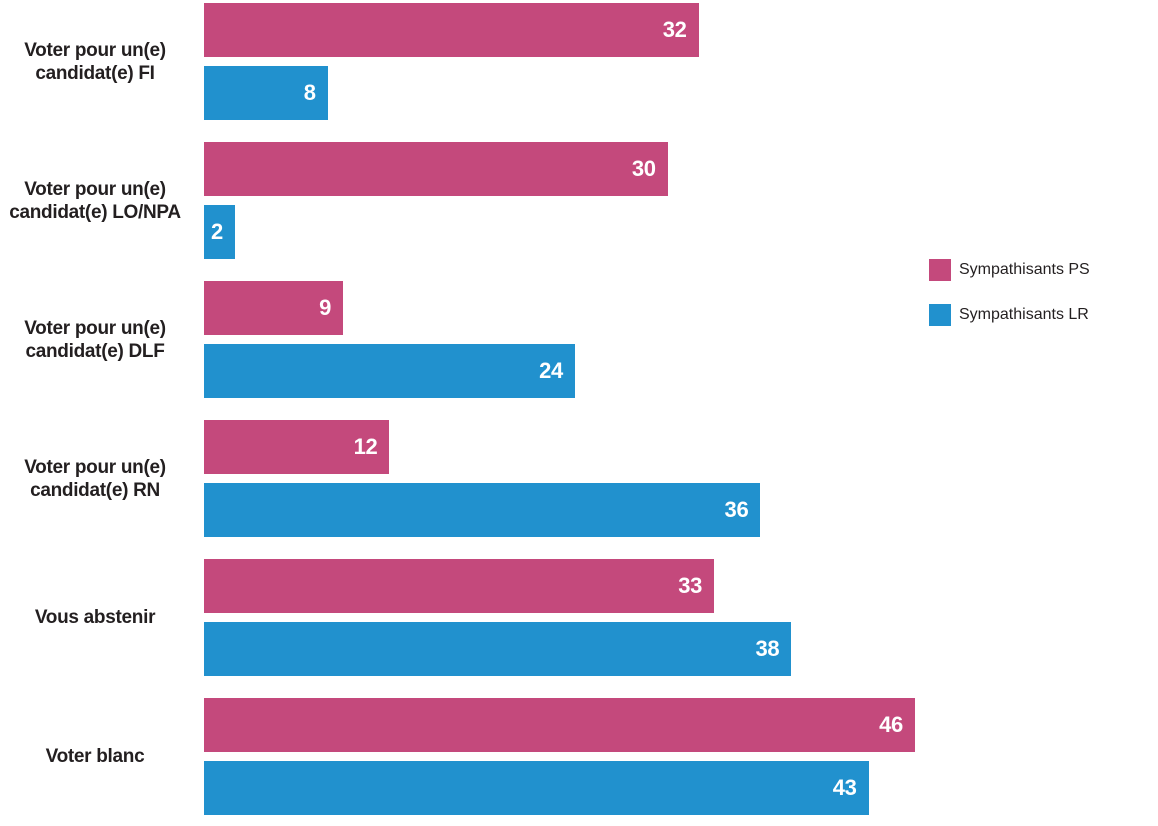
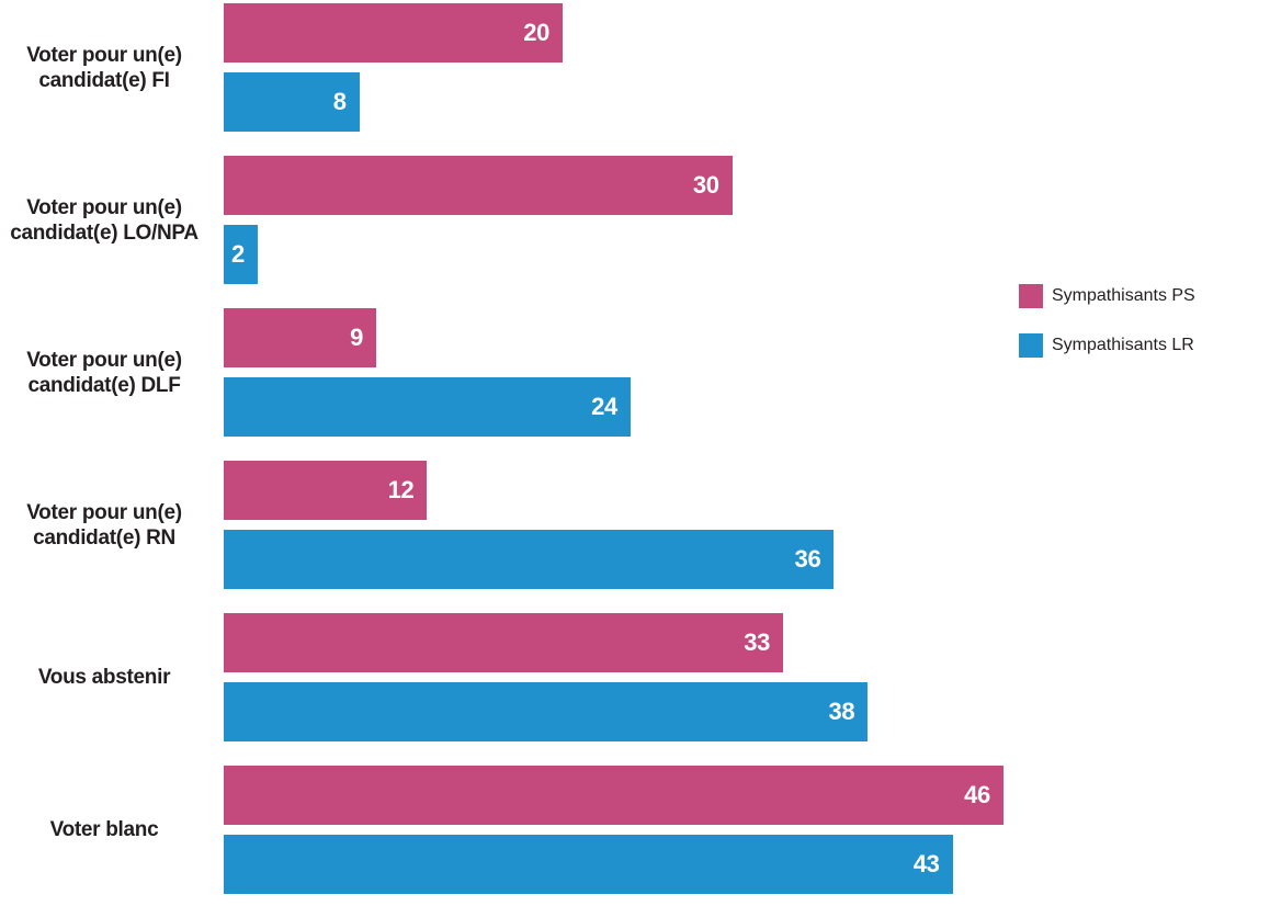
Sympathisants PS/Voter pour un(e) candidat(e) FI: 32 -> 20
